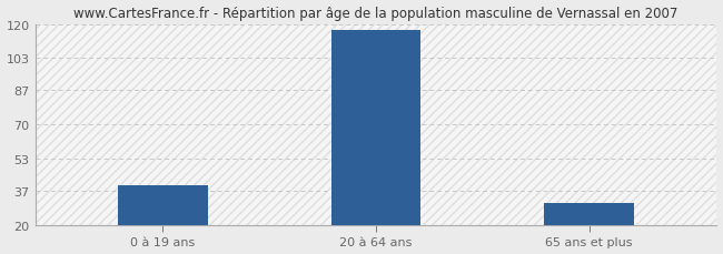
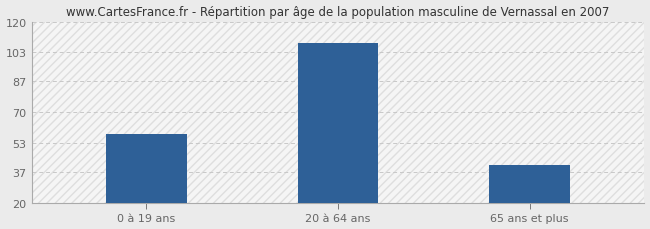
0 à 19 ans: 40 -> 58
20 à 64 ans: 117 -> 108
65 ans et plus: 31 -> 41
